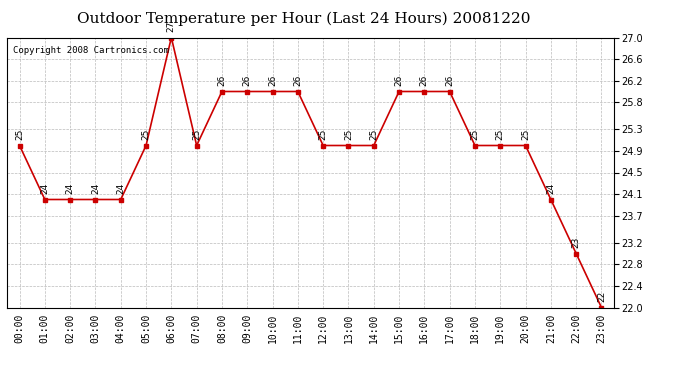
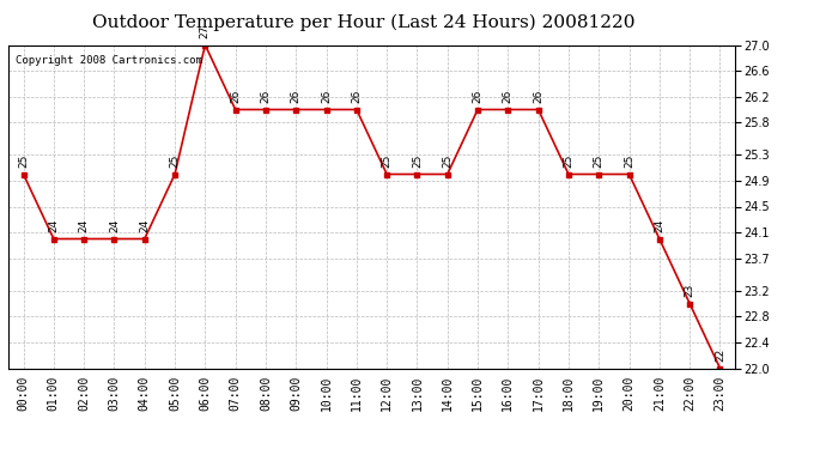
07:00: 25 -> 26
